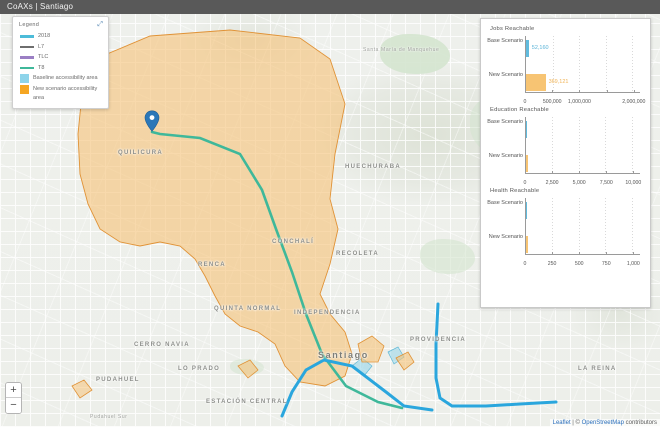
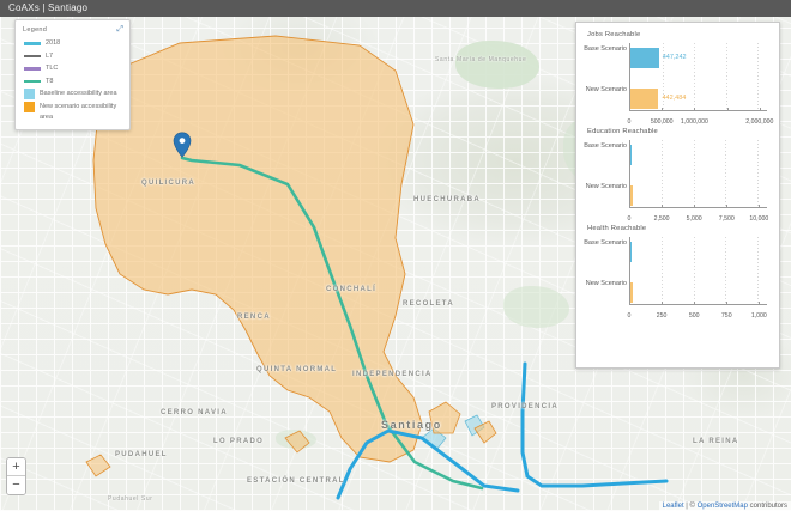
Jobs Reachable/Base Scenario: 52,160 -> 447,242
Jobs Reachable/New Scenario: 369,121 -> 442,484
